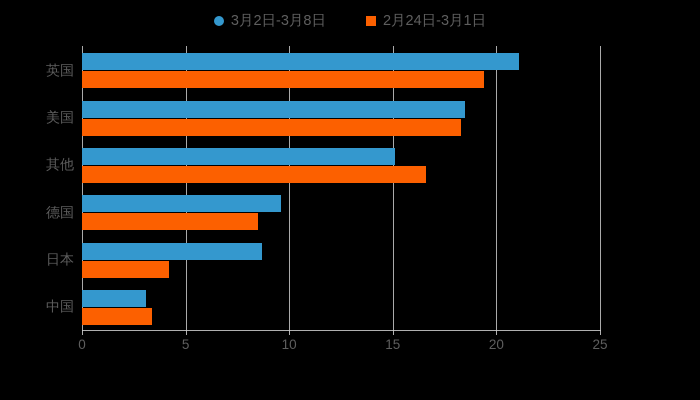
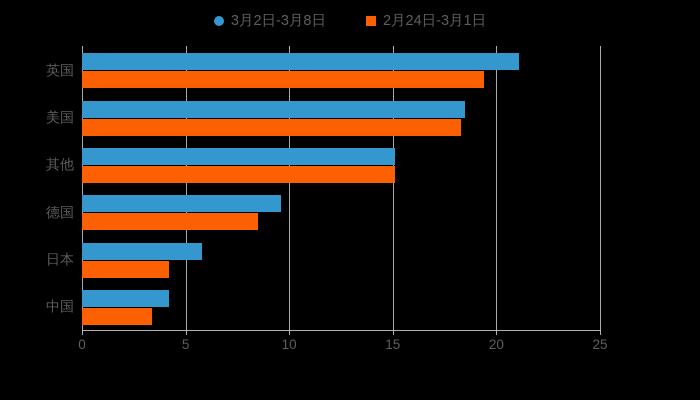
2月24日-3月1日/其他: 16.6 -> 15.1
3月2日-3月8日/日本: 8.7 -> 5.8
3月2日-3月8日/中国: 3.1 -> 4.2
